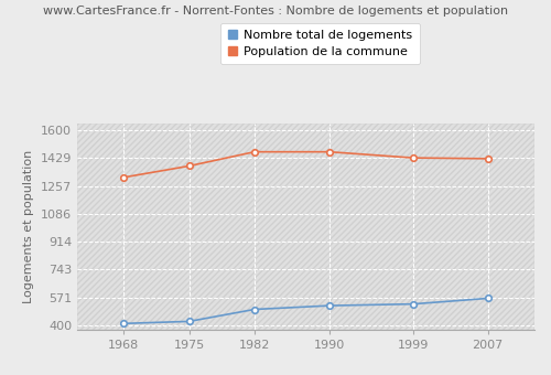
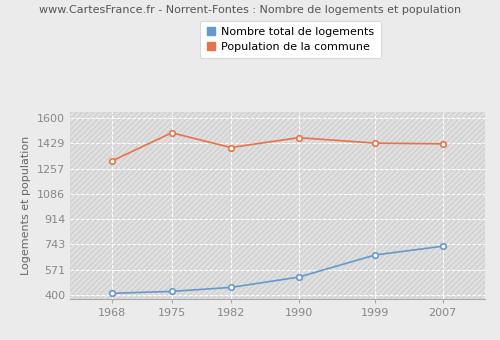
Population de la commune/1975: 1380 -> 1500
Nombre total de logements/1982: 500 -> 450
Population de la commune/1982: 1470 -> 1400
Nombre total de logements/1999: 530 -> 670
Nombre total de logements/2007: 560 -> 730
